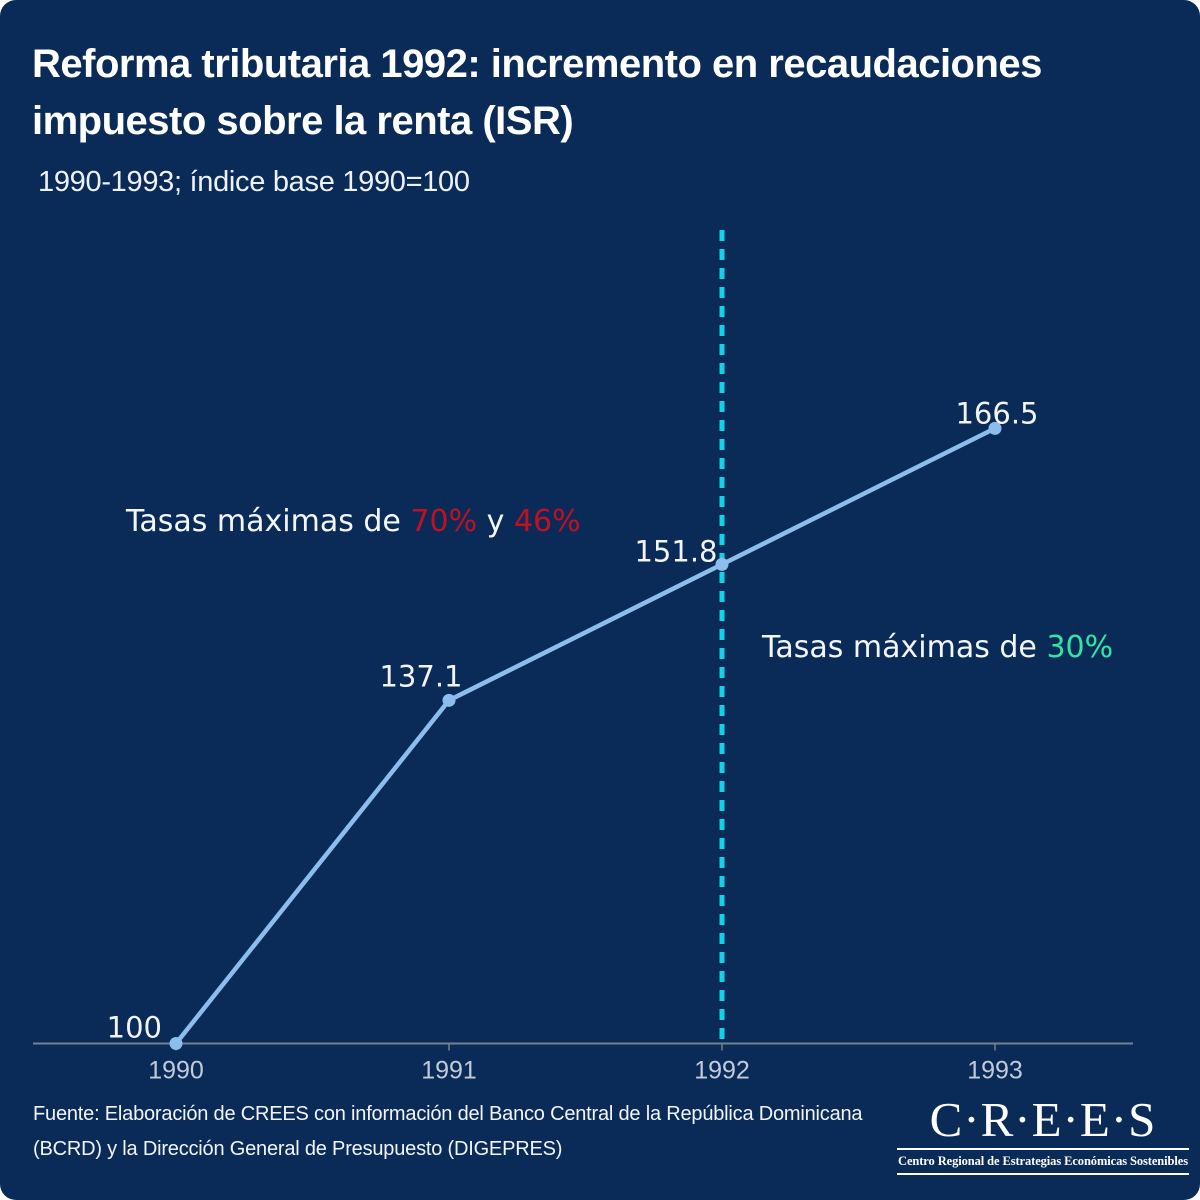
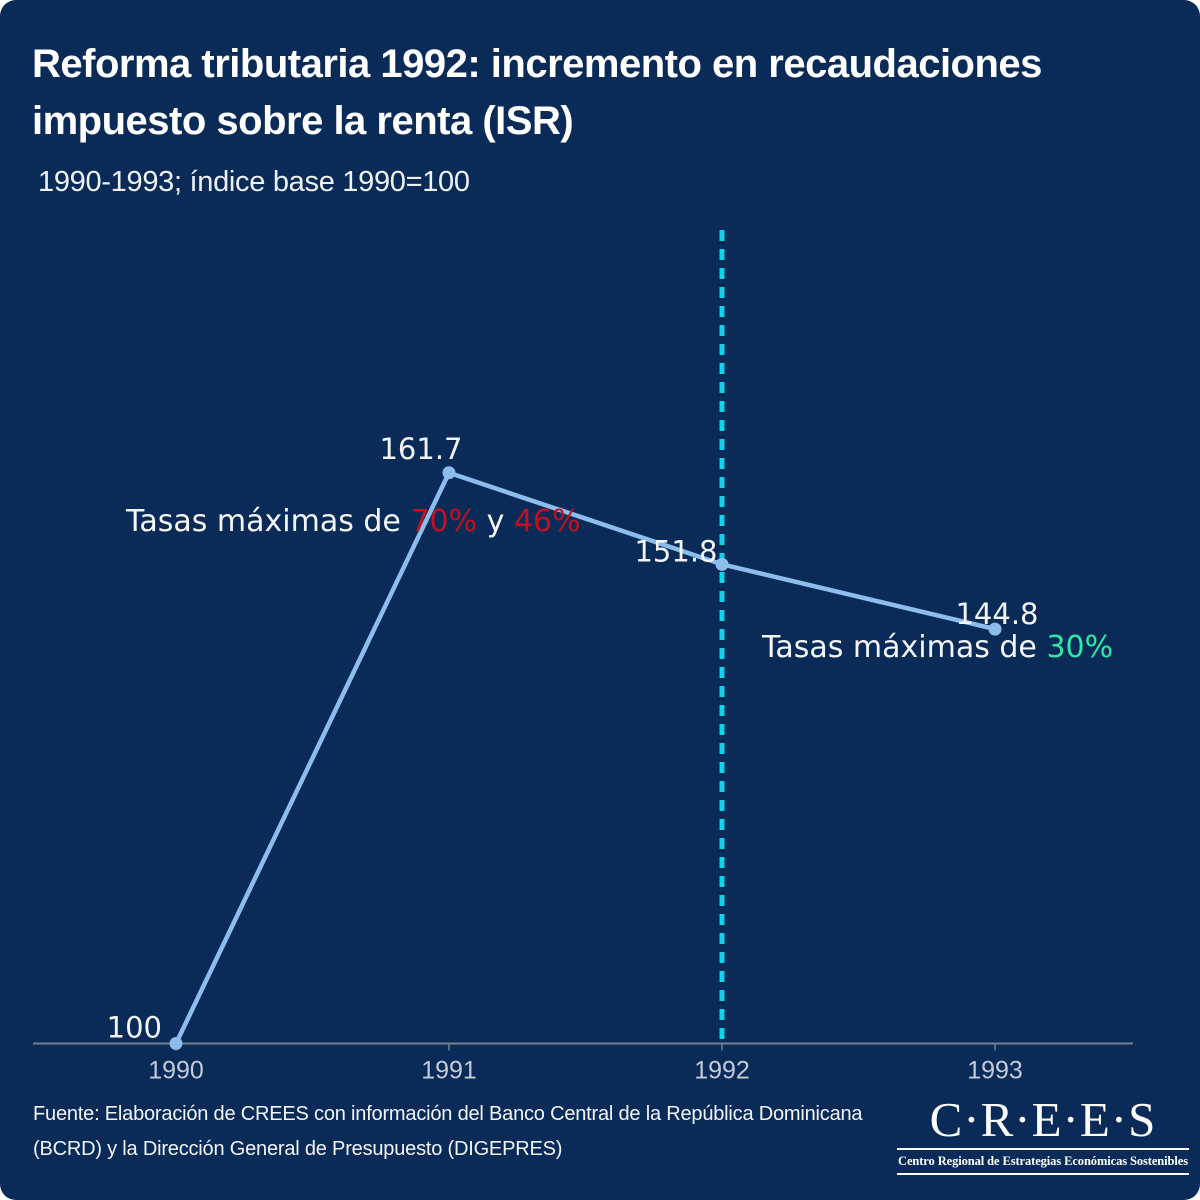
1991: 137.1 -> 161.7
1993: 166.5 -> 144.8
